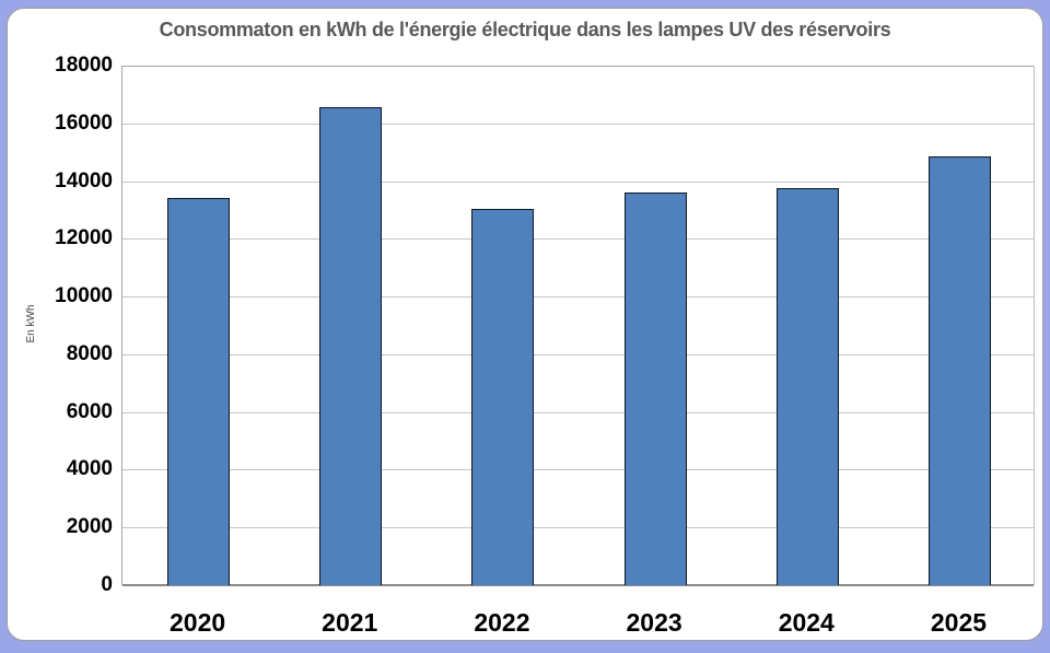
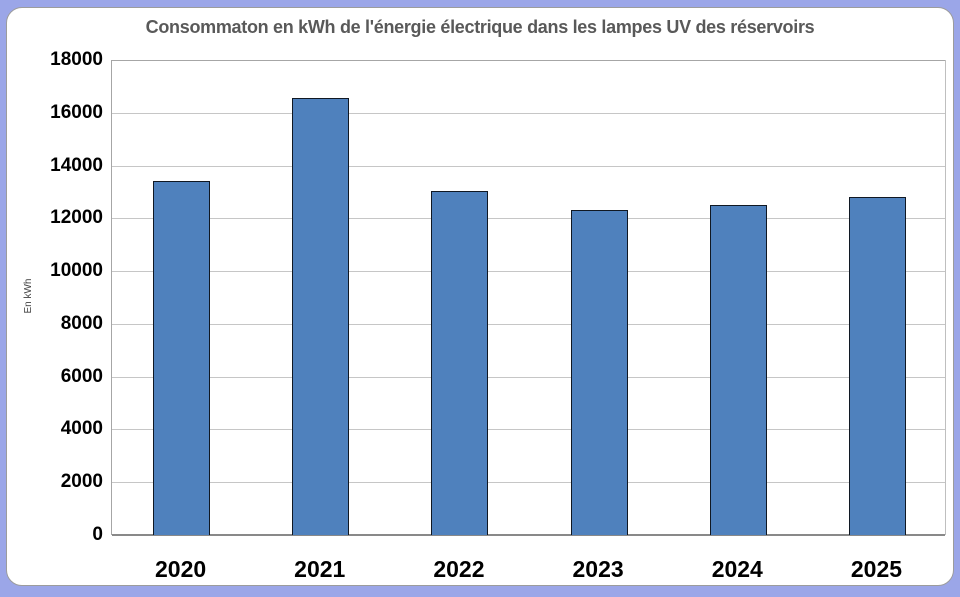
2023: 13600 -> 12300
2024: 13800 -> 12500
2025: 14800 -> 12800
